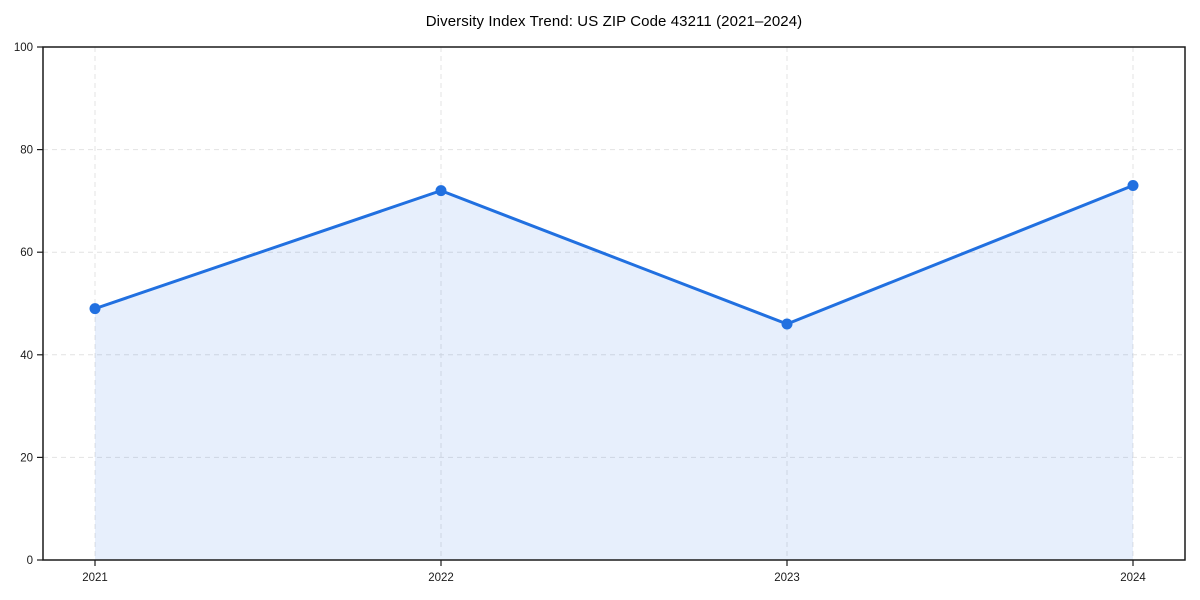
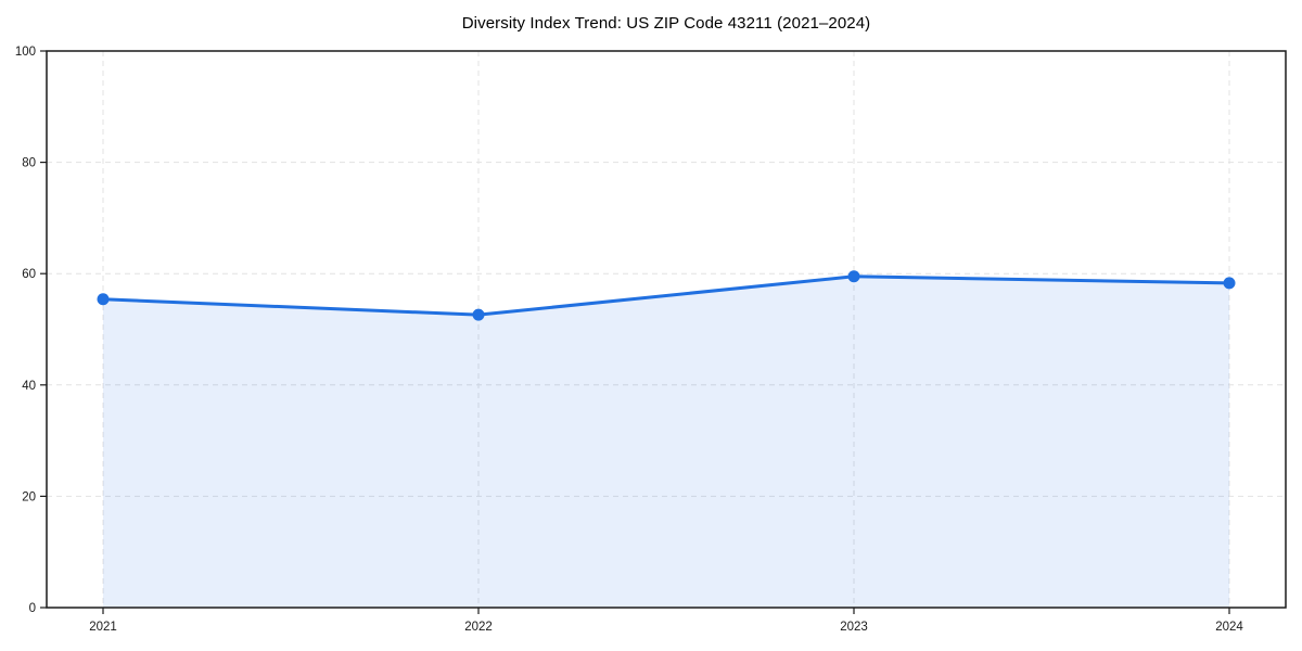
2021: 49 -> 55
2022: 72 -> 53
2023: 46 -> 60
2024: 73 -> 58
